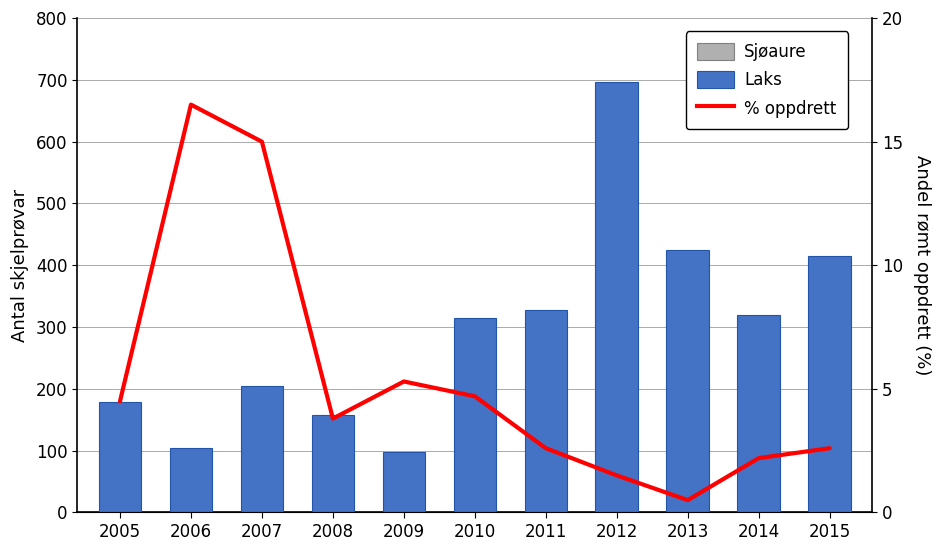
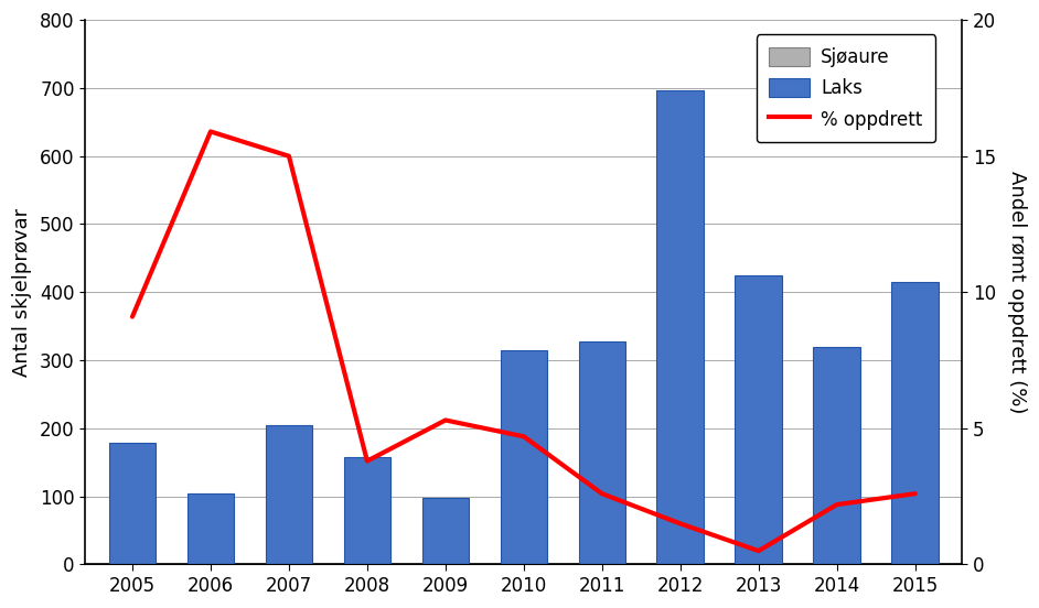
% oppdrett/2005: 4.5 -> 9.1
% oppdrett/2006: 16.5 -> 15.9
